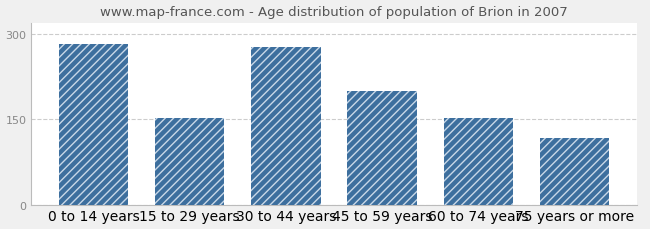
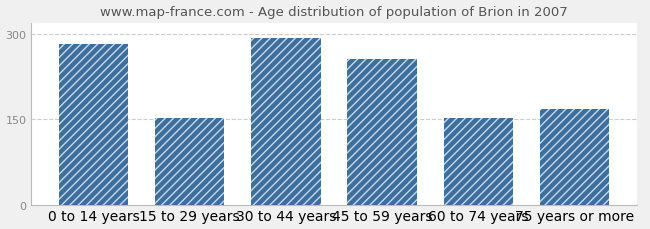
30 to 44 years: 278 -> 294
45 to 59 years: 200 -> 256
75 years or more: 118 -> 168
